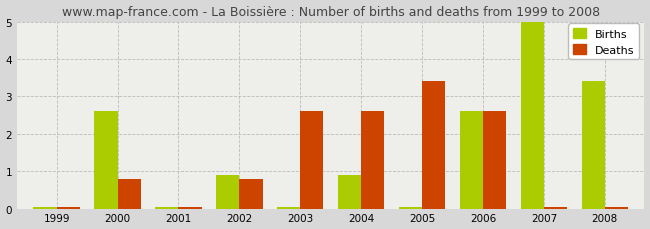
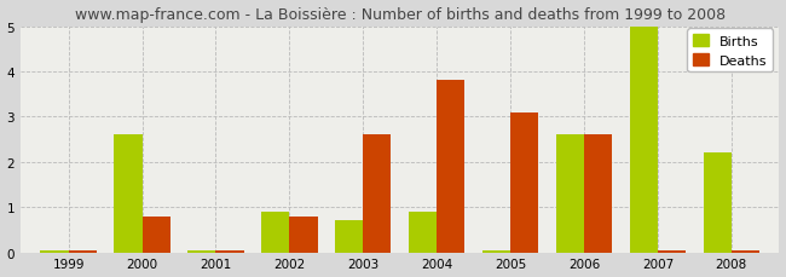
Births/2003: 0.05 -> 0.70
Deaths/2004: 2.60 -> 3.80
Deaths/2005: 3.40 -> 3.10
Births/2008: 3.40 -> 2.20
